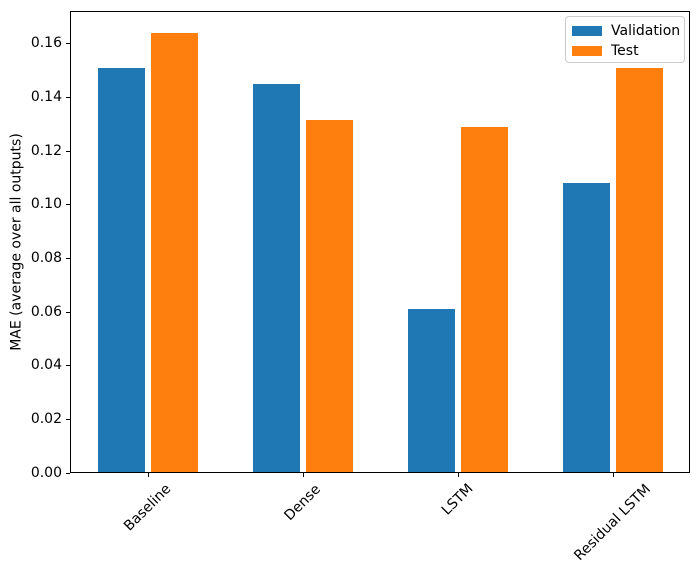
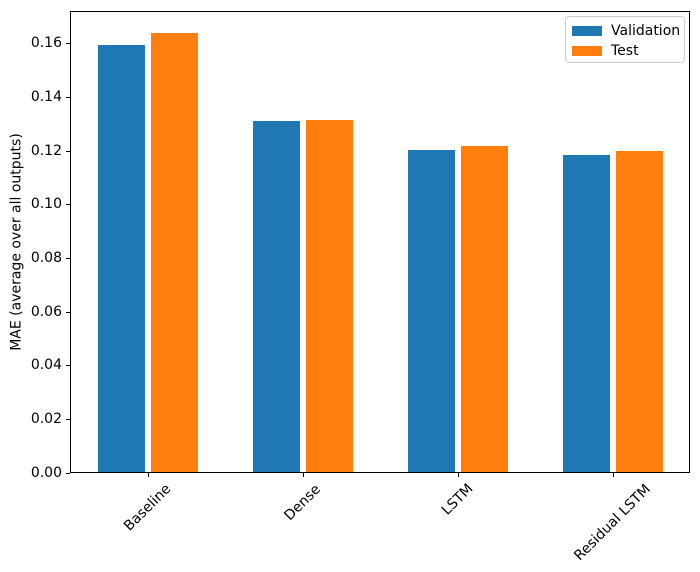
Validation/Baseline: 0.151 -> 0.160
Validation/Dense: 0.145 -> 0.131
Validation/LSTM: 0.061 -> 0.120
Test/LSTM: 0.129 -> 0.122
Validation/Residual LSTM: 0.108 -> 0.118
Test/Residual LSTM: 0.151 -> 0.120
